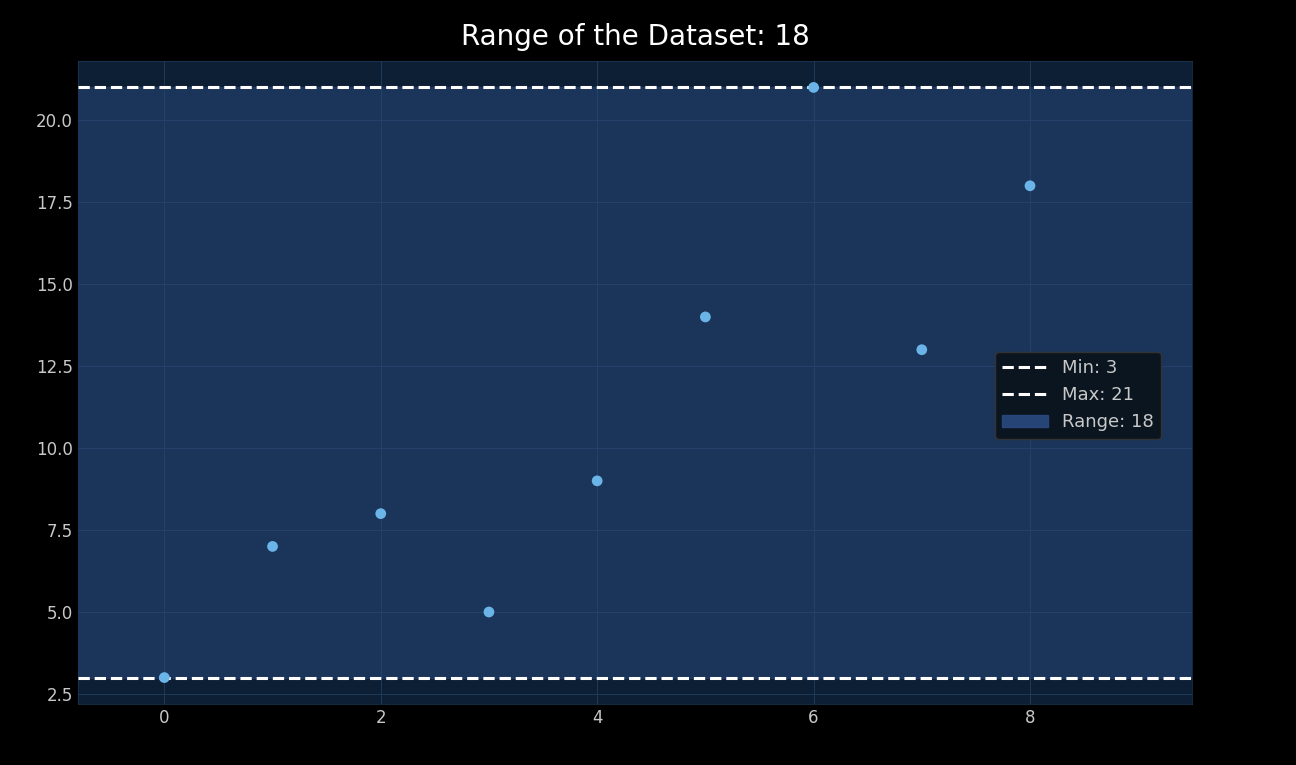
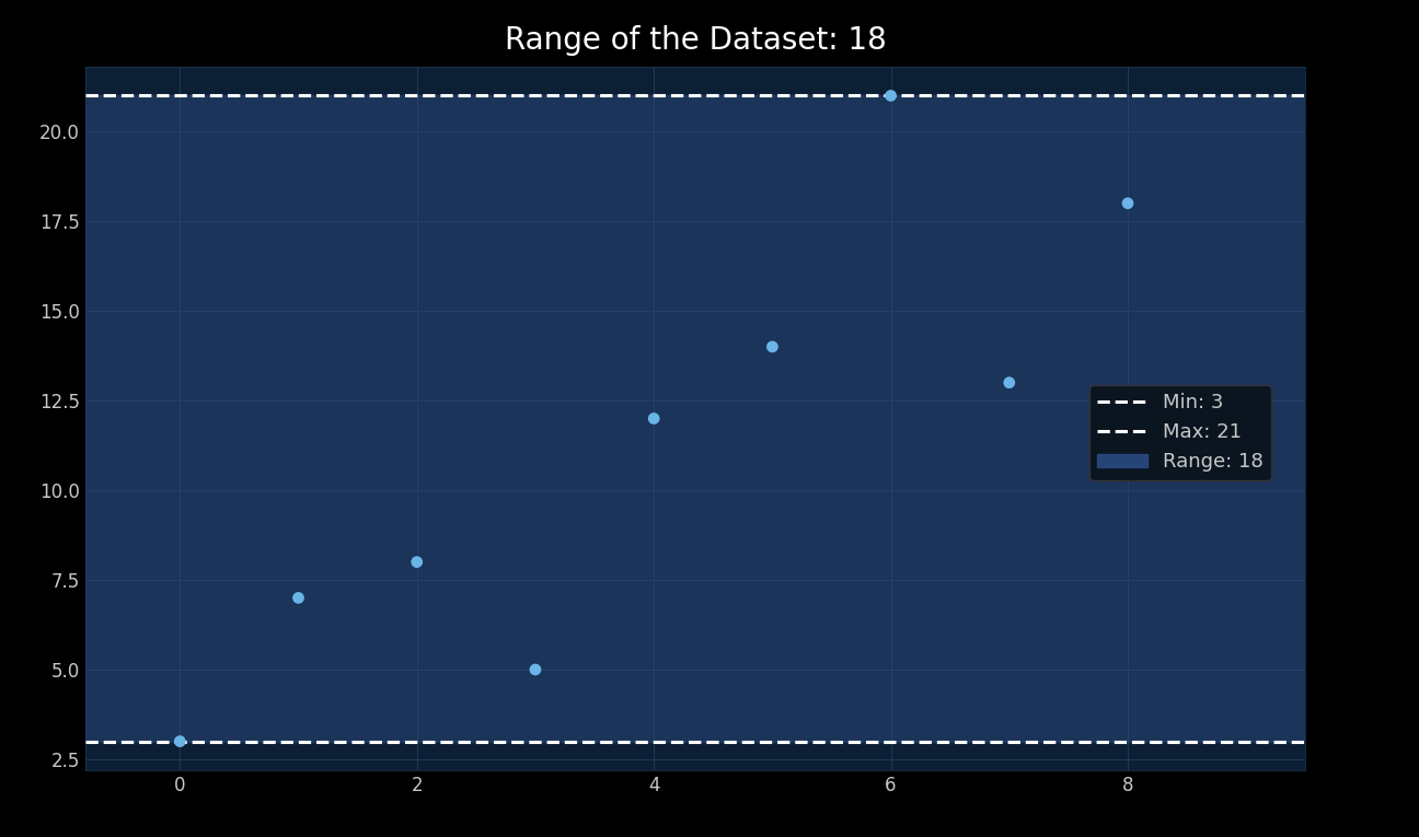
4: 9 -> 12
